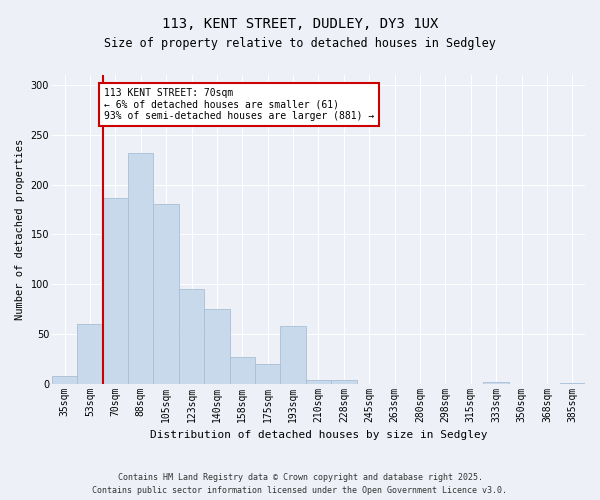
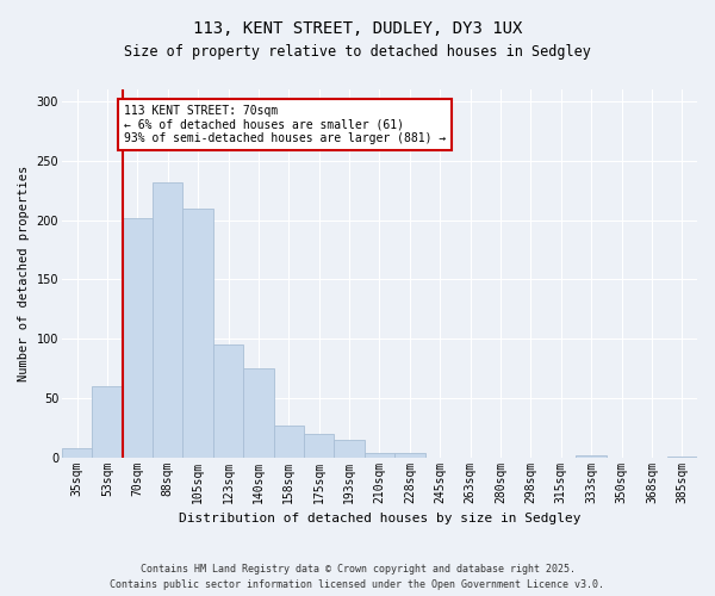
70sqm: 186 -> 202
105sqm: 180 -> 210
193sqm: 58 -> 15
